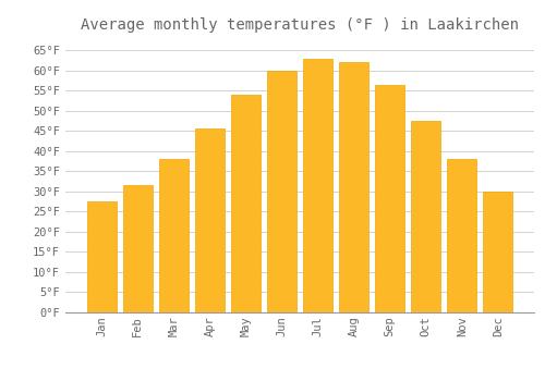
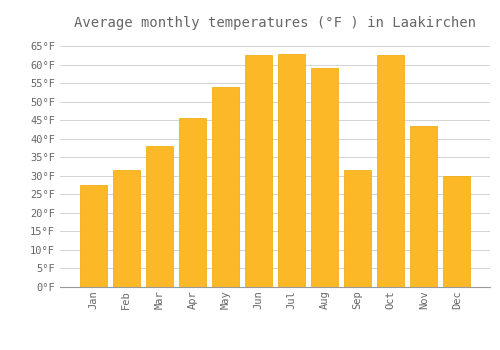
Jun: 60.0°F -> 62.5°F
Aug: 62.0°F -> 59.0°F
Sep: 56.5°F -> 31.5°F
Oct: 47.5°F -> 62.5°F
Nov: 38.0°F -> 43.5°F
